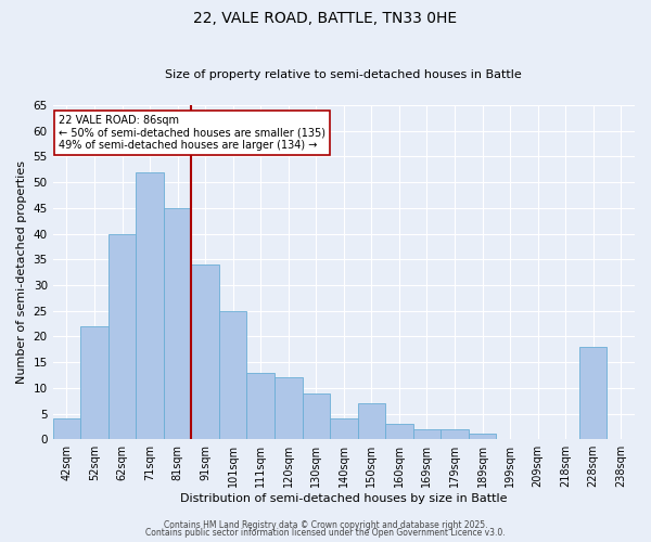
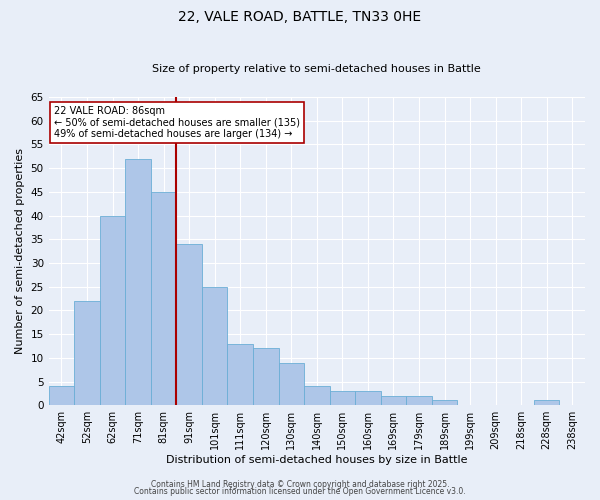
150sqm: 7 -> 3
228sqm: 18 -> 1
